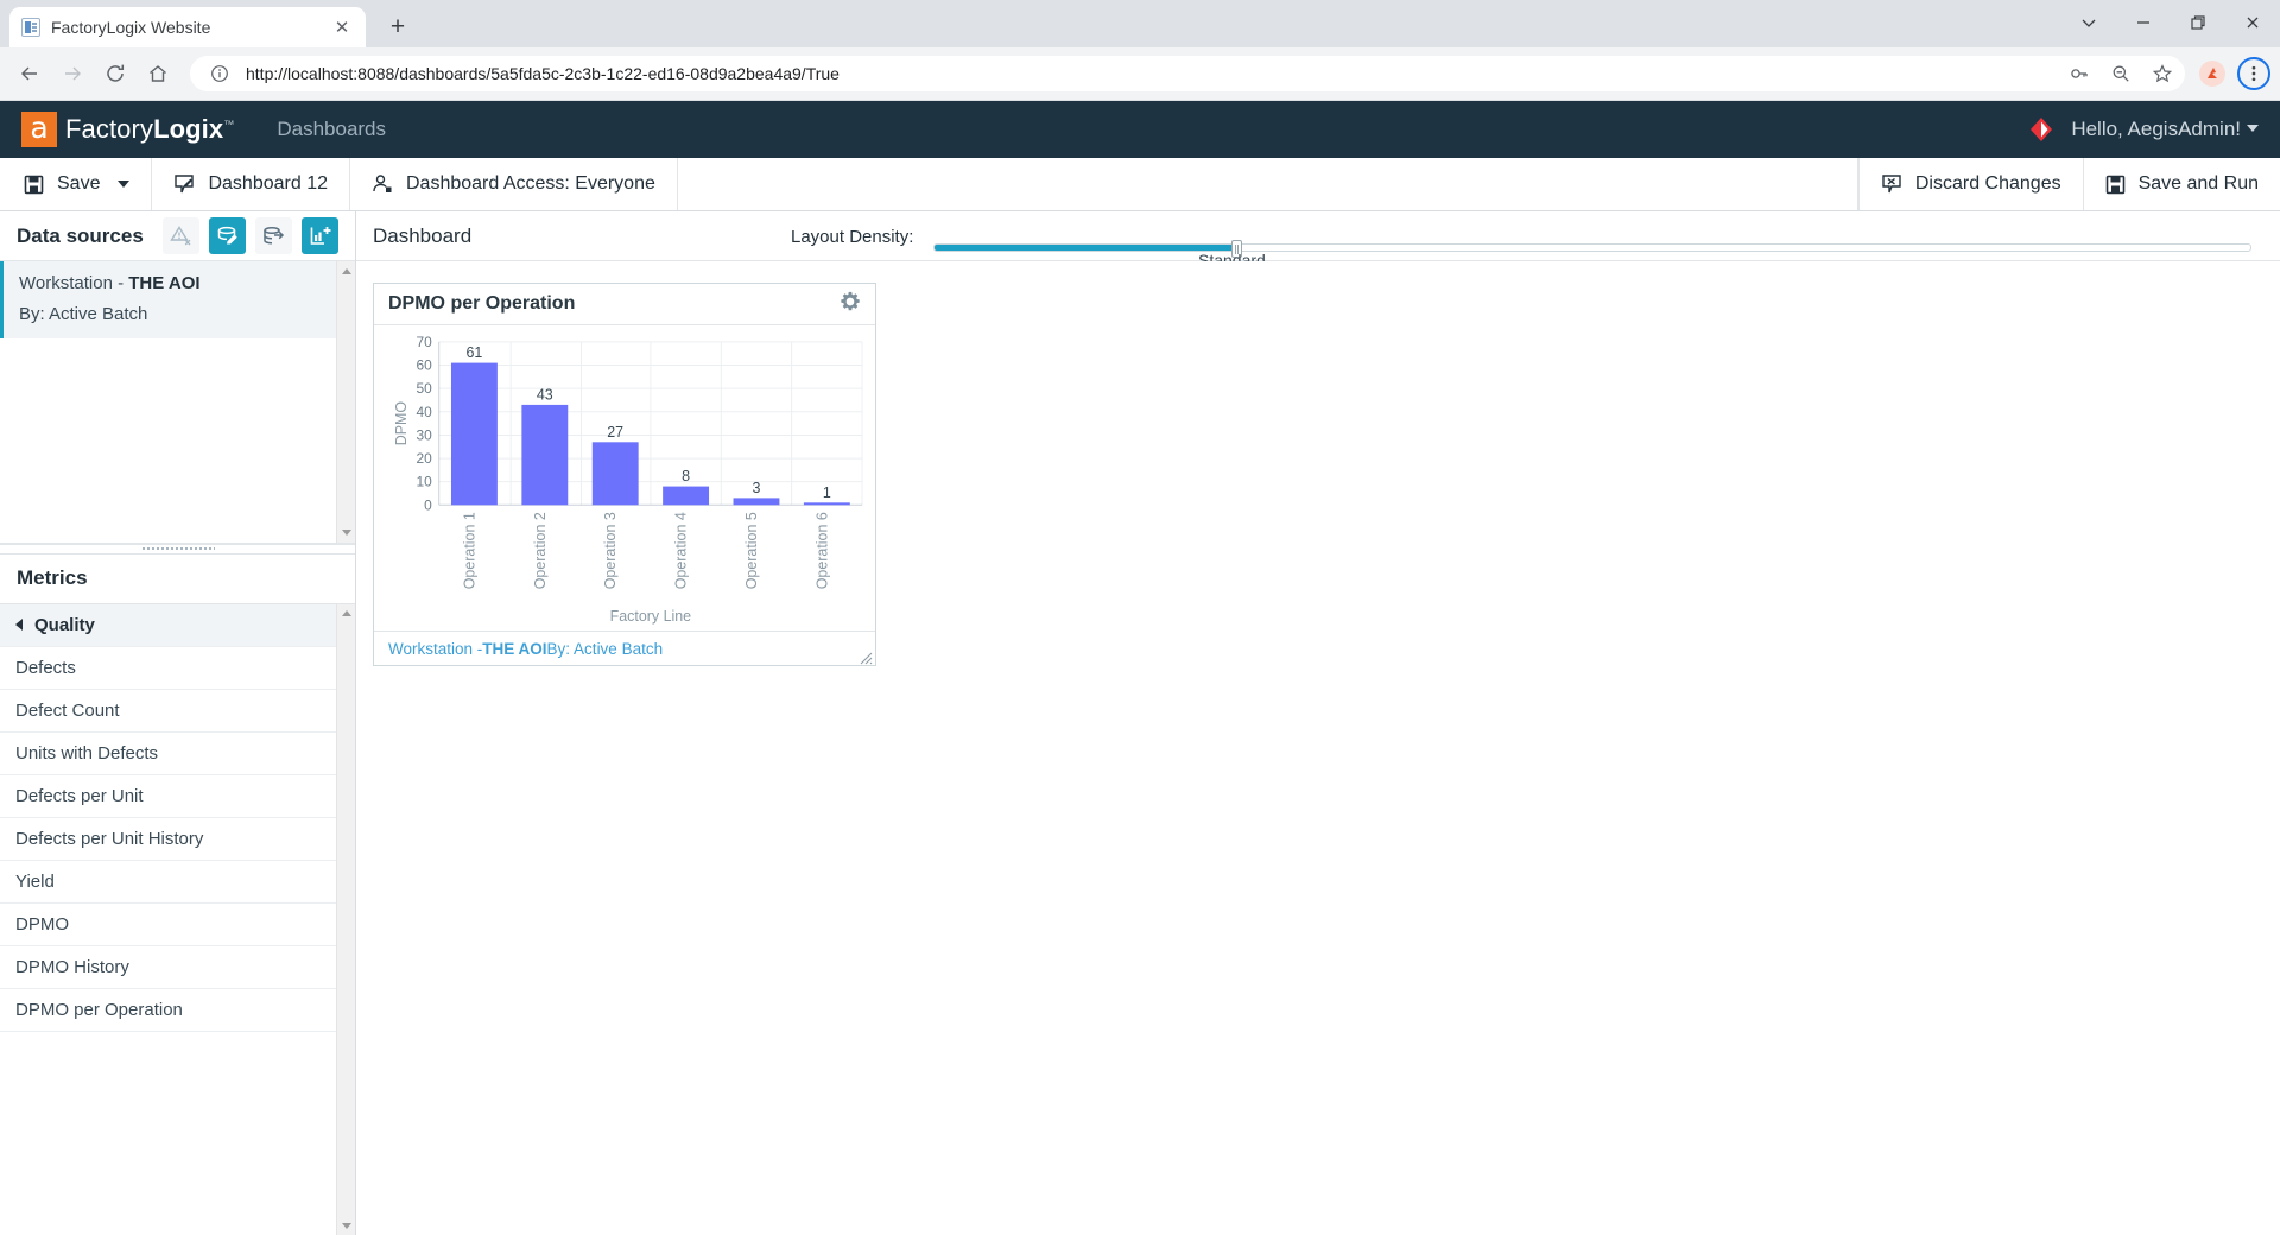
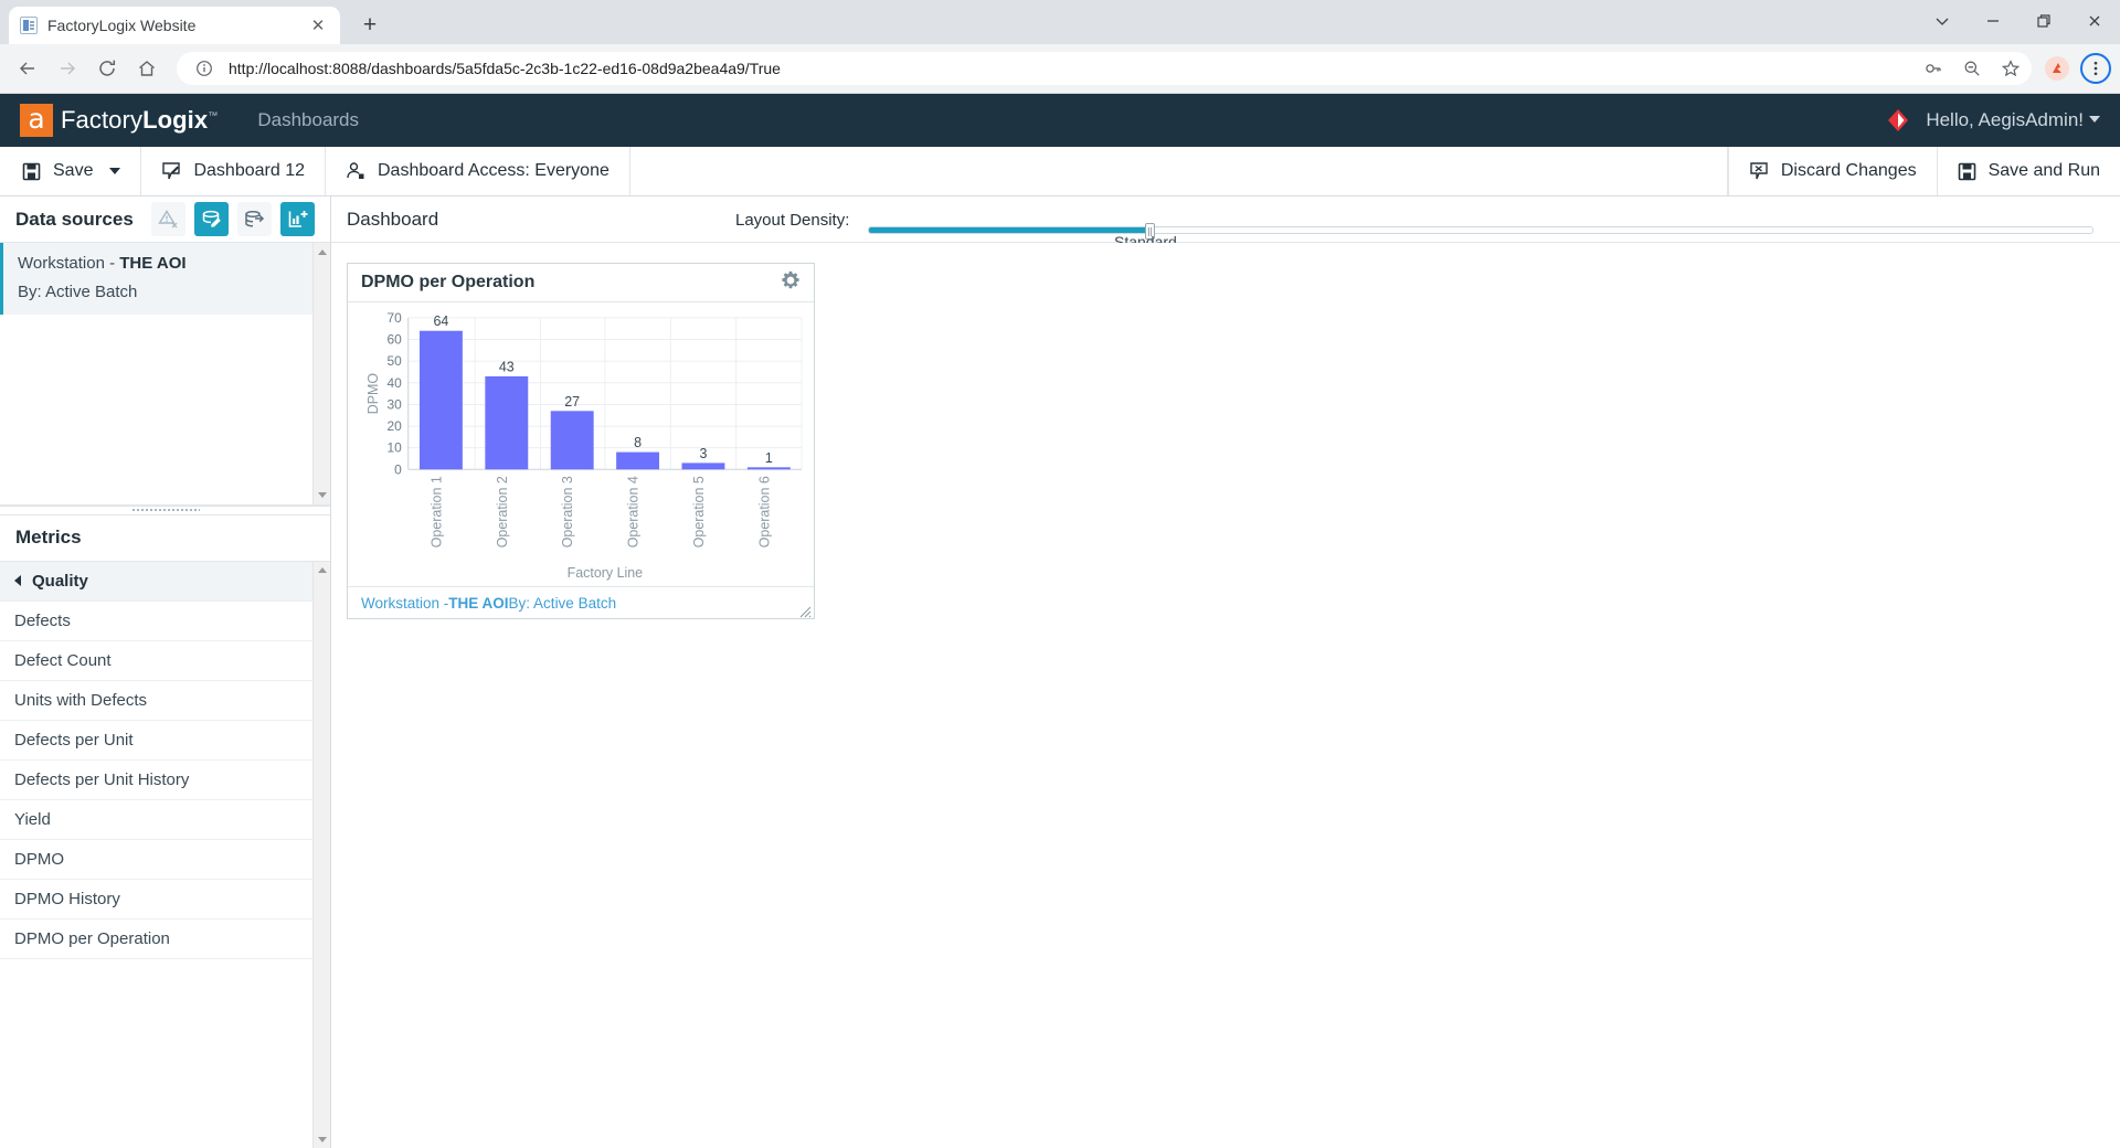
Operation 1: 61 -> 64
